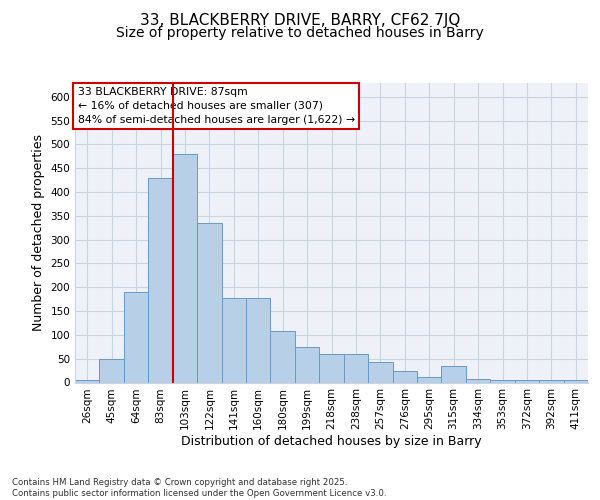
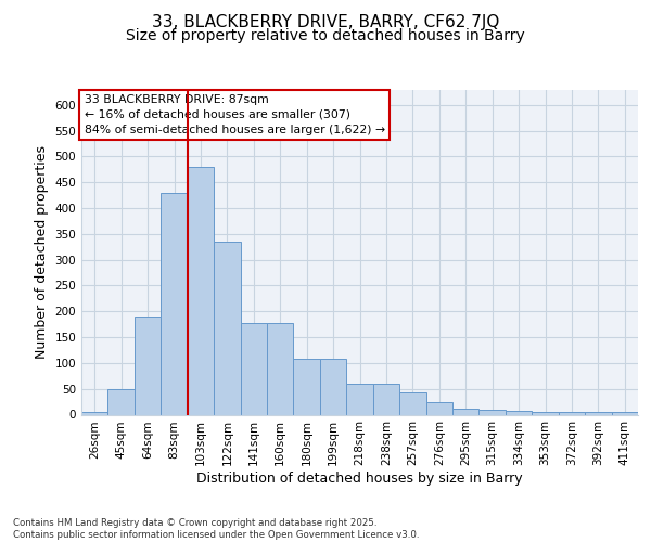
199sqm: 75 -> 108
315sqm: 35 -> 10
